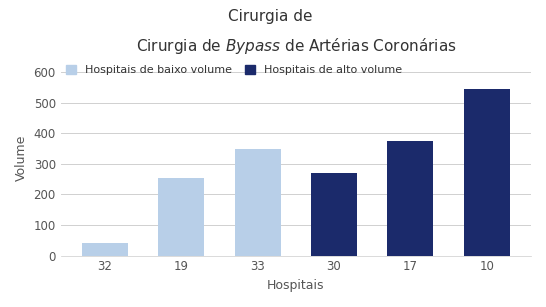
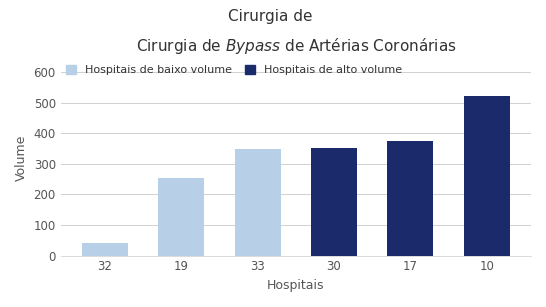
30: 270 -> 352
10: 545 -> 522
